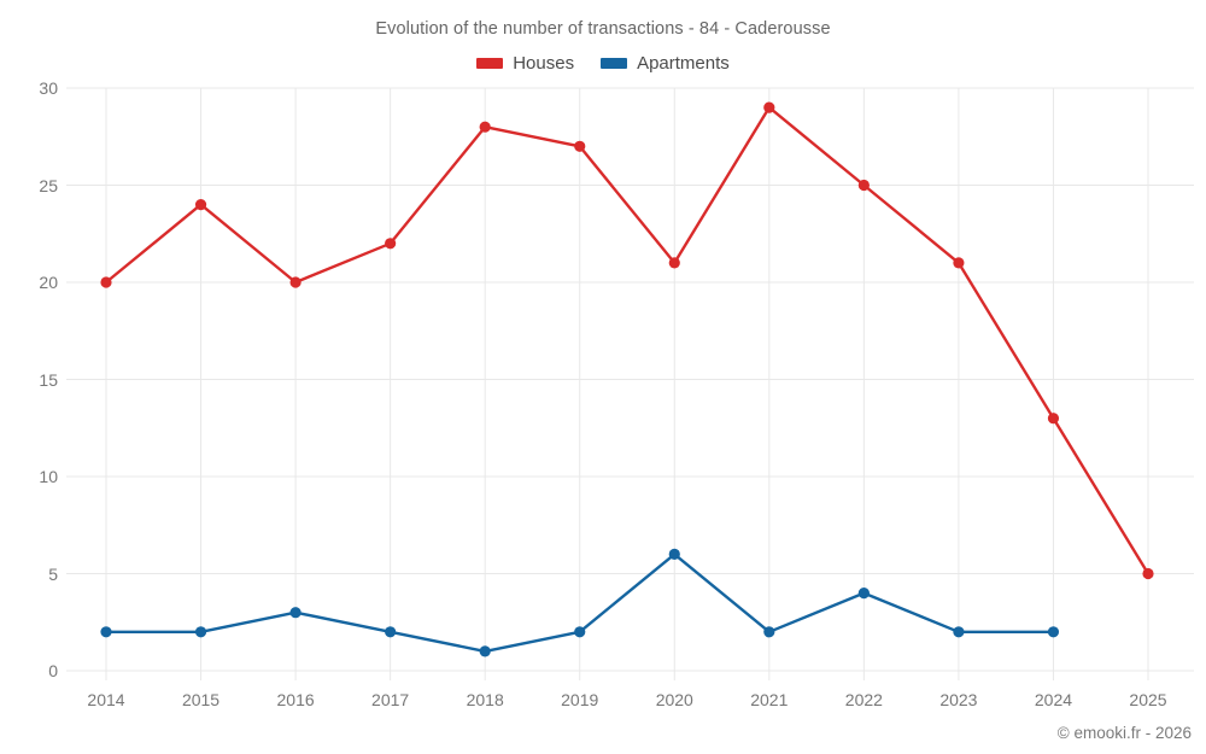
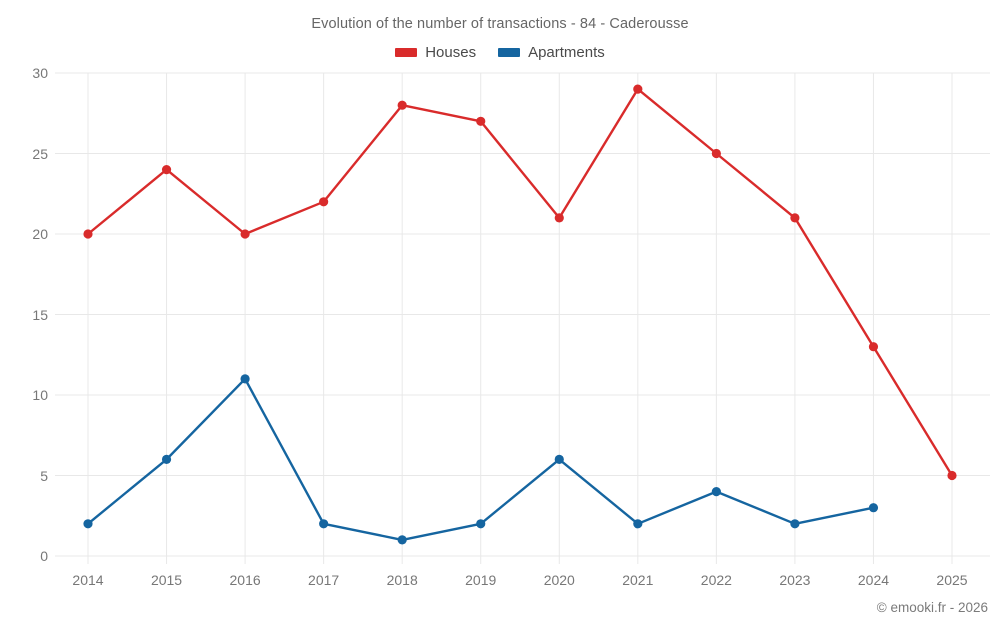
Apartments/2015: 2 -> 6
Apartments/2016: 3 -> 11
Apartments/2024: 2 -> 3
